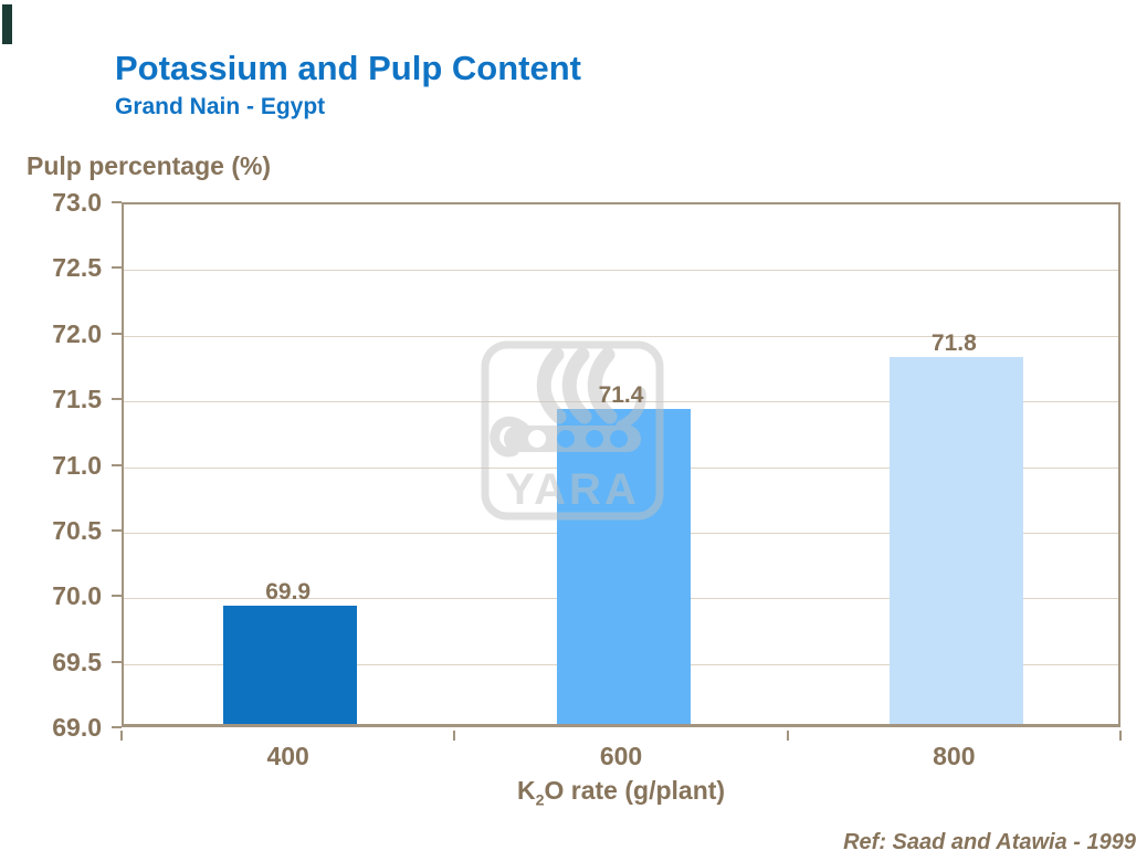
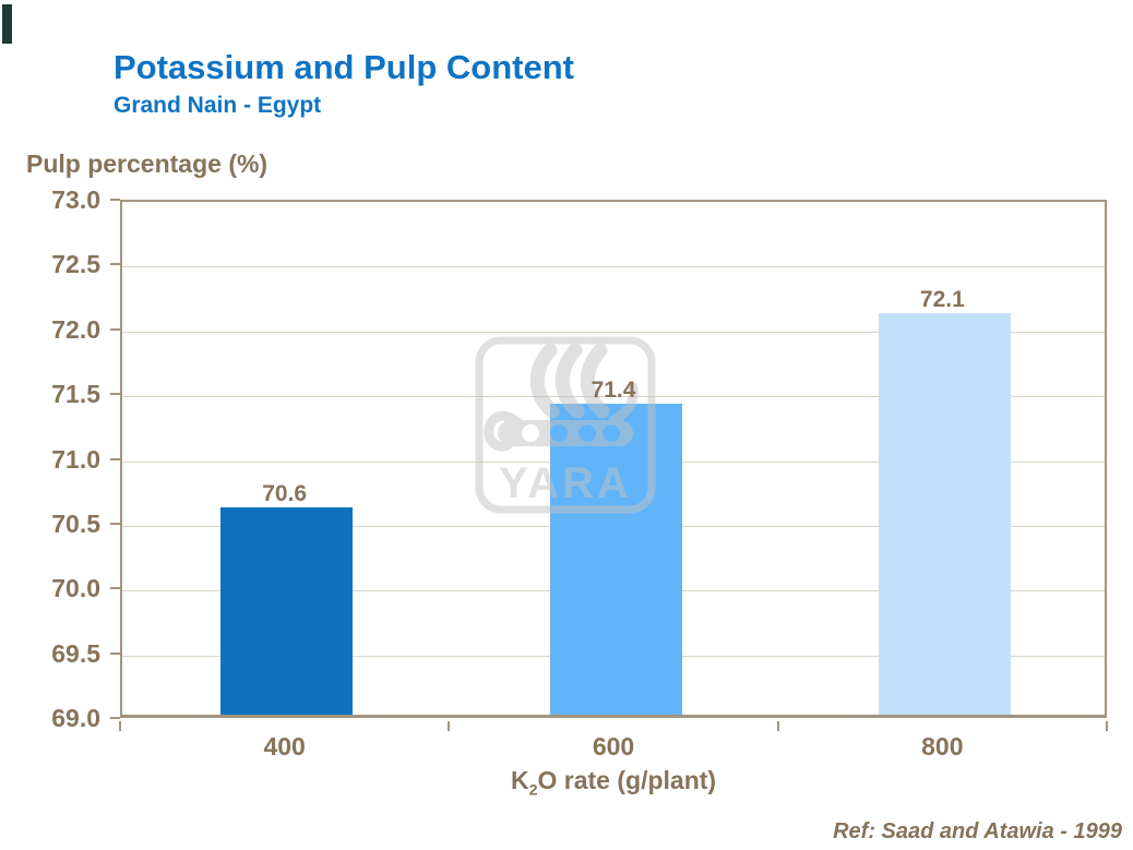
400: 69.9 -> 70.6
800: 71.8 -> 72.1
